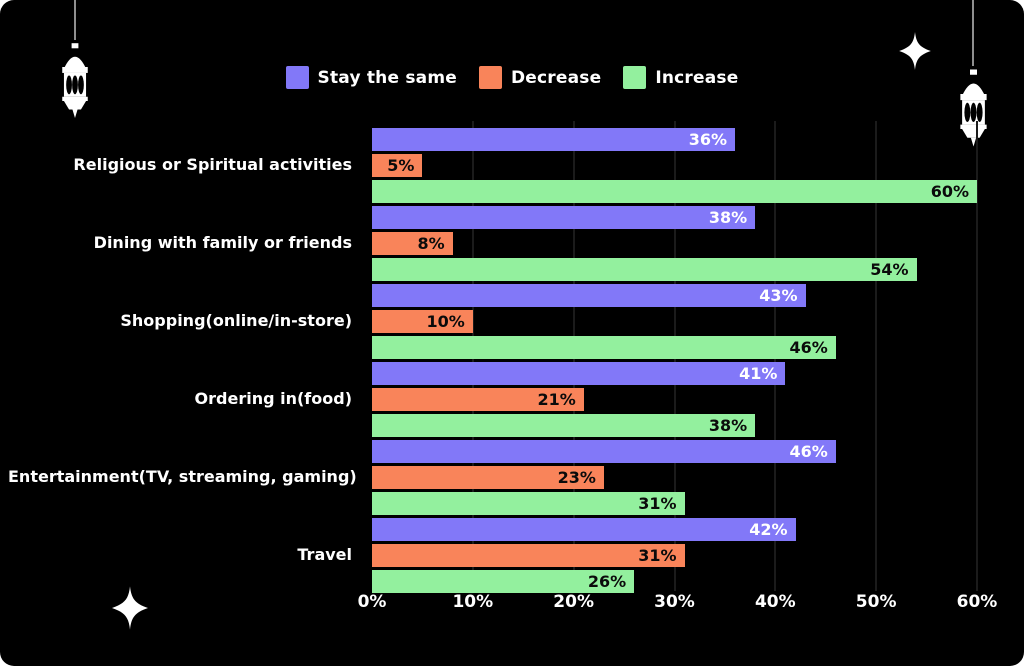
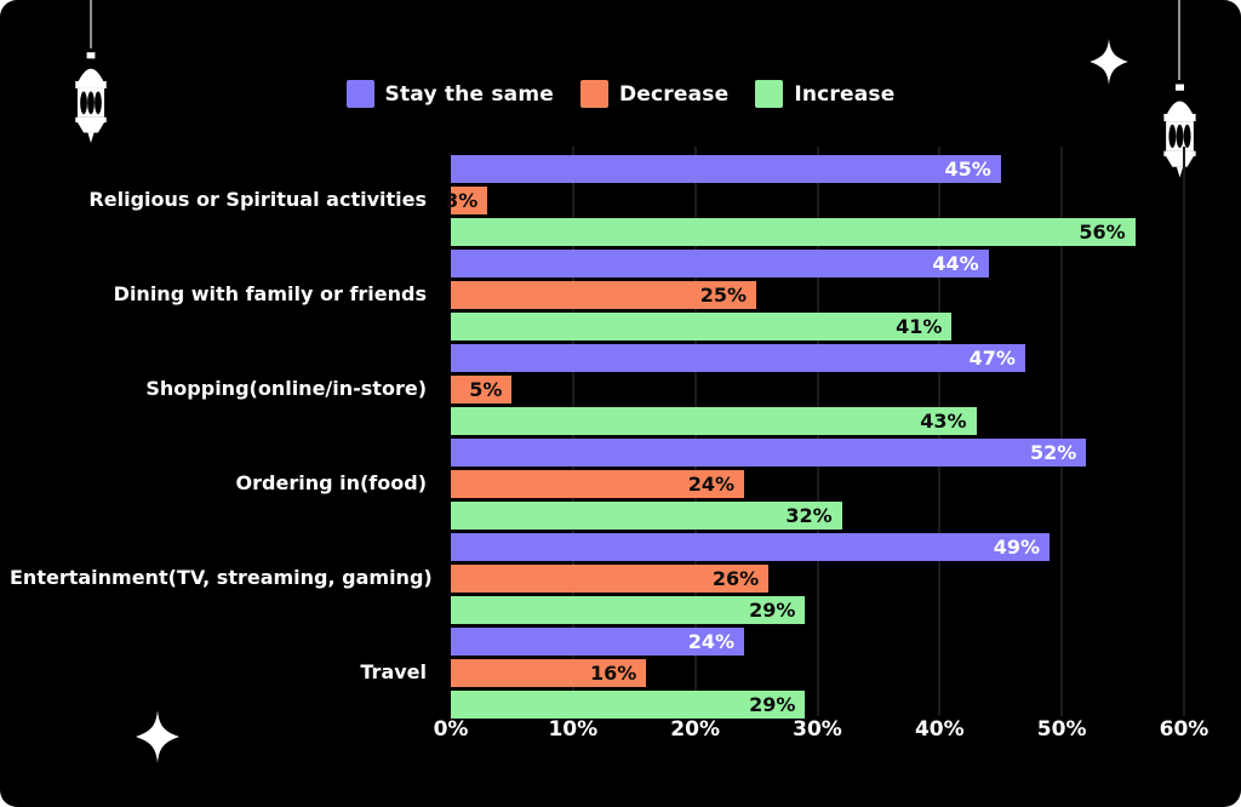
Stay the same/Religious or Spiritual activities: 36% -> 45%
Decrease/Religious or Spiritual activities: 5% -> 3%
Increase/Religious or Spiritual activities: 60% -> 56%
Stay the same/Dining with family or friends: 38% -> 44%
Decrease/Dining with family or friends: 8% -> 25%
Increase/Dining with family or friends: 54% -> 41%
Stay the same/Shopping(online/in-store): 43% -> 47%
Decrease/Shopping(online/in-store): 10% -> 5%
Increase/Shopping(online/in-store): 46% -> 43%
Stay the same/Ordering in(food): 41% -> 52%
Decrease/Ordering in(food): 21% -> 24%
Increase/Ordering in(food): 38% -> 32%
Stay the same/Entertainment(TV, streaming, gaming): 46% -> 49%
Decrease/Entertainment(TV, streaming, gaming): 23% -> 26%
Increase/Entertainment(TV, streaming, gaming): 31% -> 29%
Stay the same/Travel: 42% -> 24%
Decrease/Travel: 31% -> 16%
Increase/Travel: 26% -> 29%
